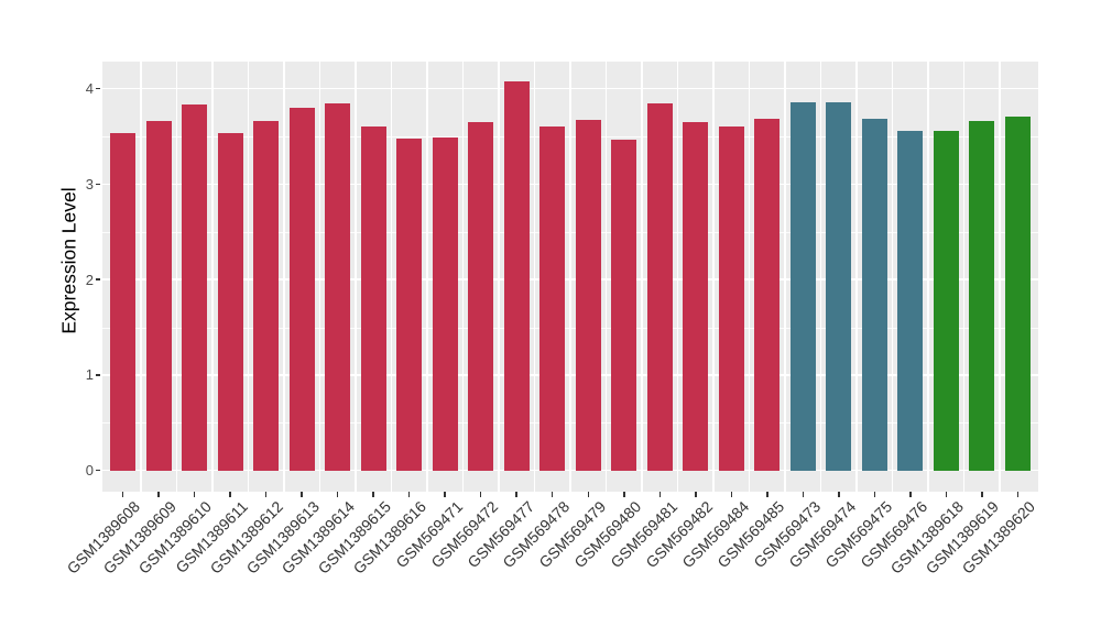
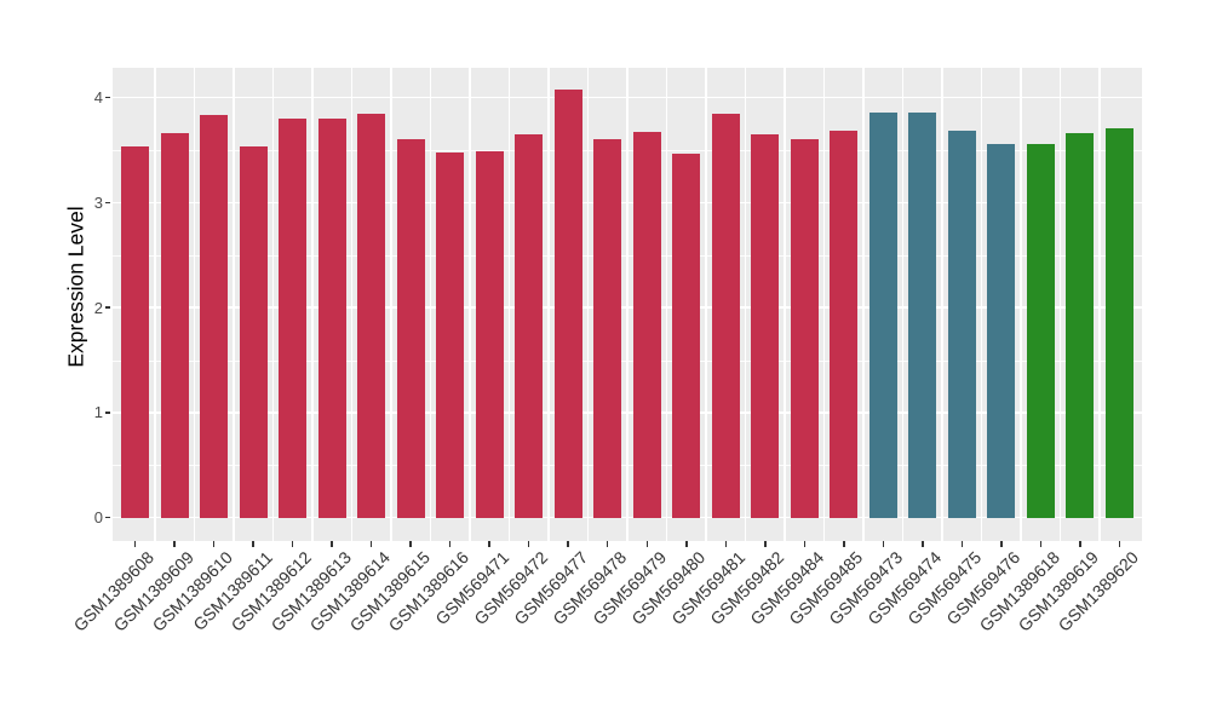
GSM1389612: 3.7 -> 3.8
